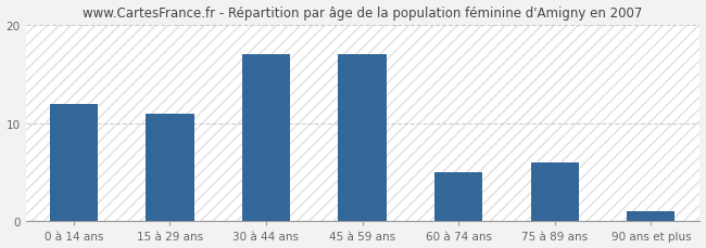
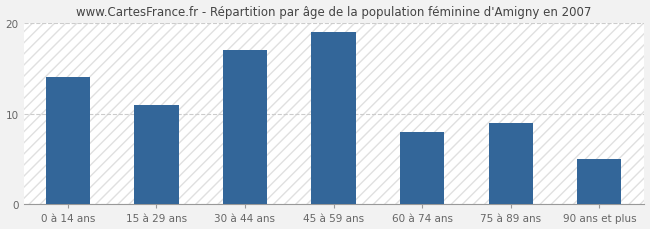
0 à 14 ans: 12 -> 14
45 à 59 ans: 17 -> 19
60 à 74 ans: 5 -> 8
75 à 89 ans: 6 -> 9
90 ans et plus: 1 -> 5
